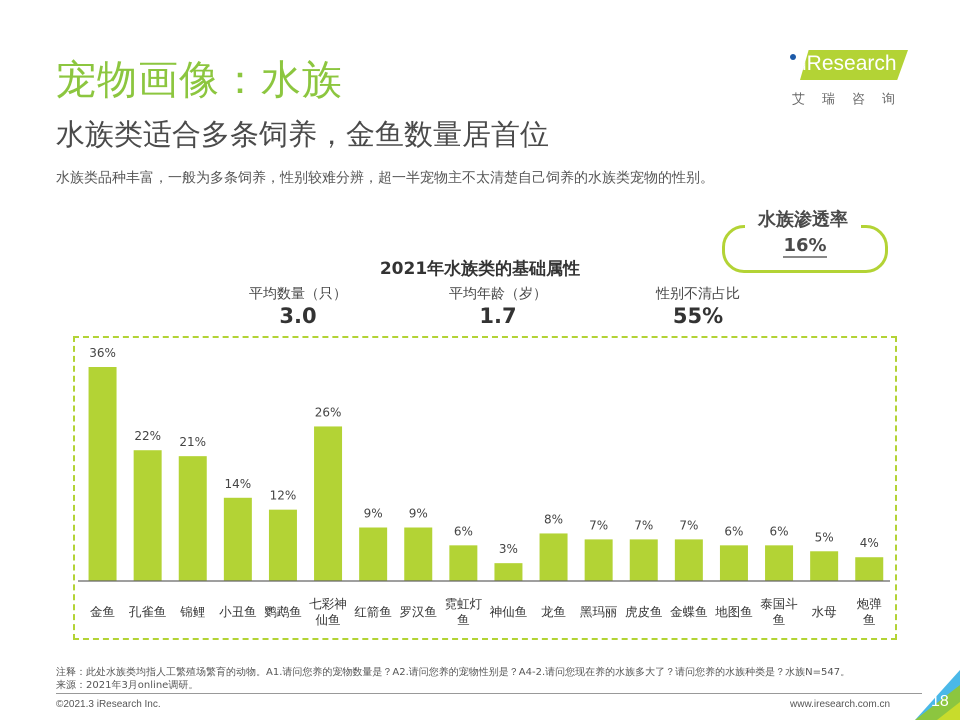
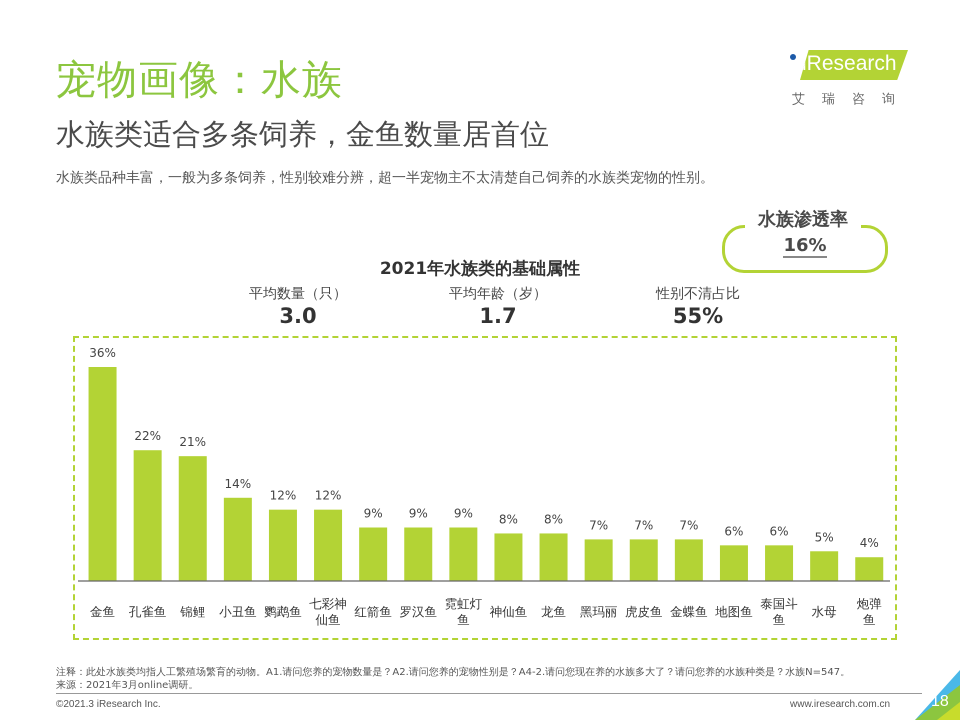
七彩神仙鱼: 26% -> 12%
霓虹灯鱼: 6% -> 9%
神仙鱼: 3% -> 8%
